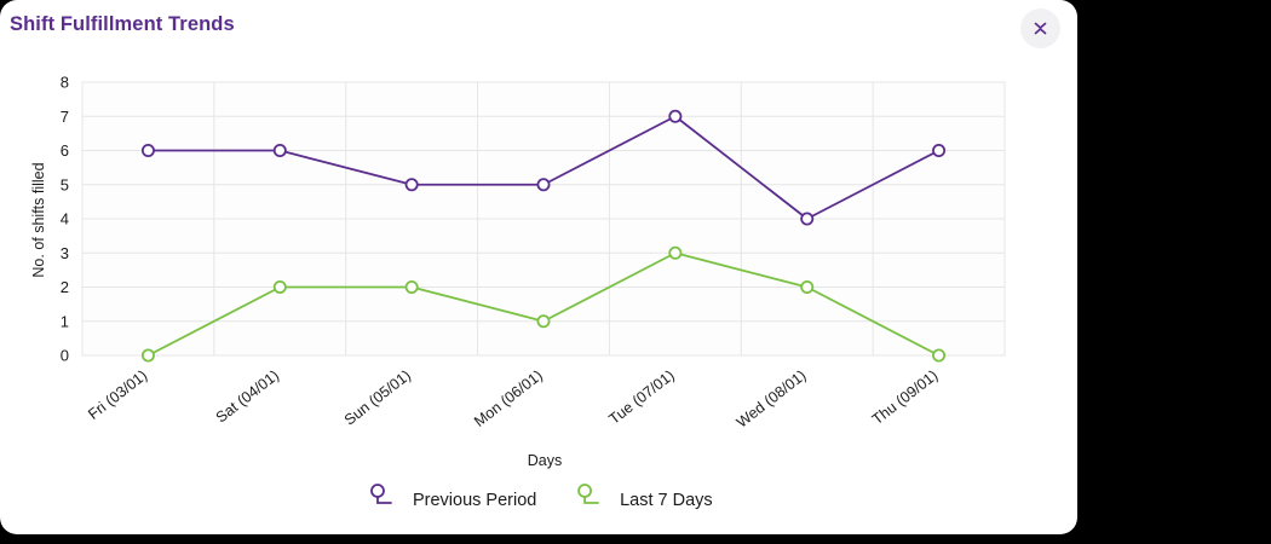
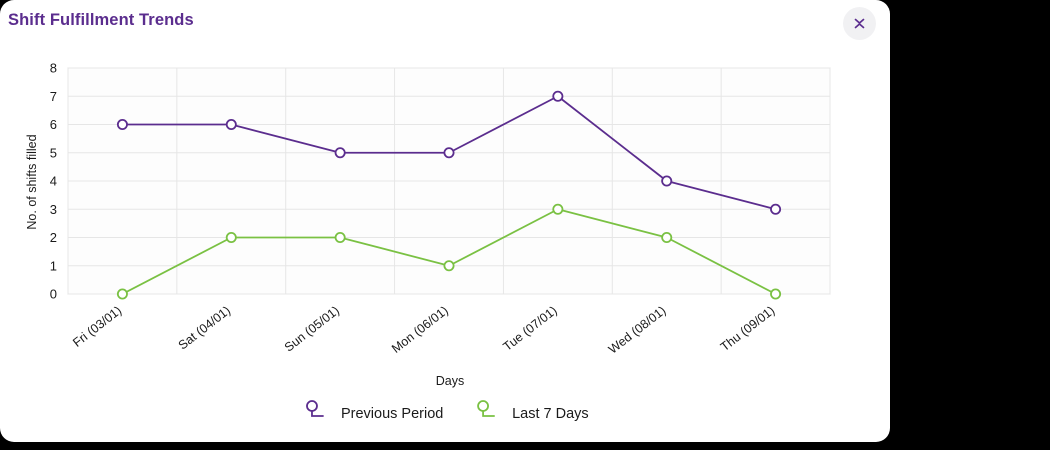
Previous Period/Thu (09/01): 6 -> 3
